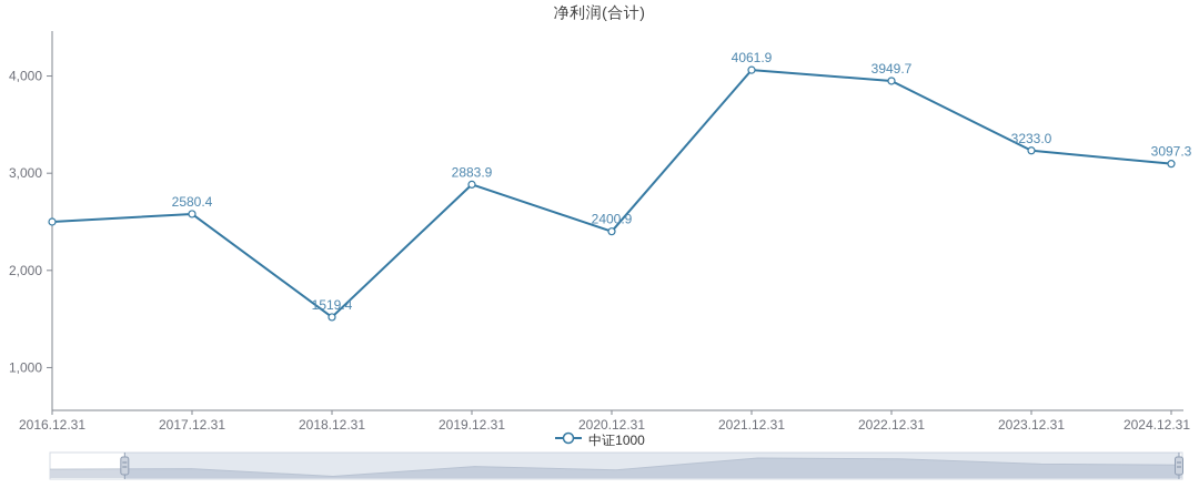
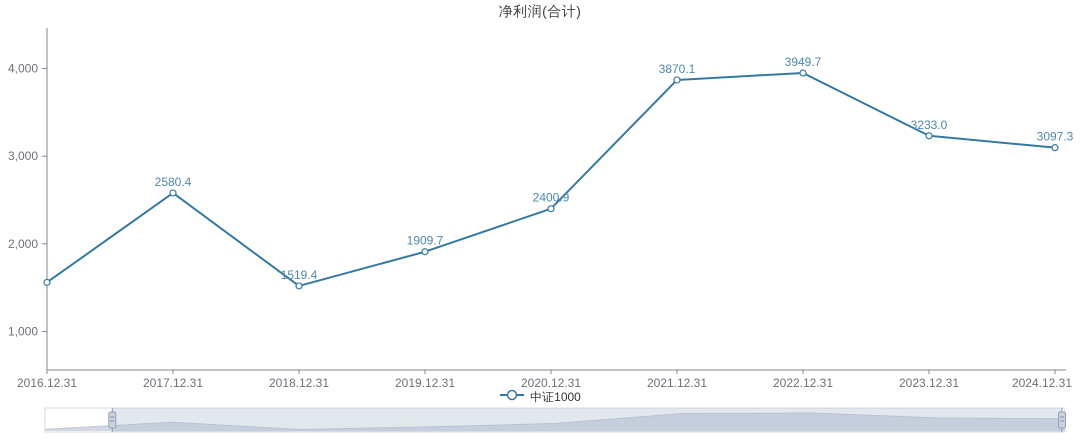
2016.12.31: 2500 -> 1600
2019.12.31: 2883.9 -> 1909.7
2021.12.31: 4061.9 -> 3870.1
